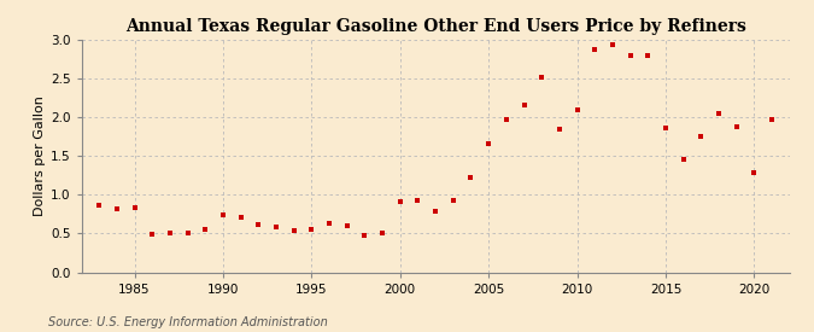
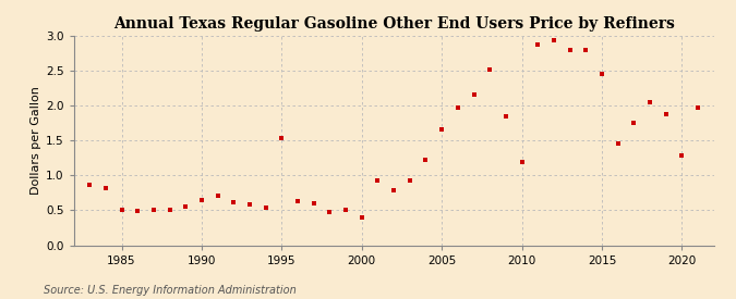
1985: 0.83 -> 0.50
1990: 0.74 -> 0.64
1995: 0.56 -> 1.54
2000: 0.91 -> 0.40
2010: 2.10 -> 1.20
2015: 1.86 -> 2.46
